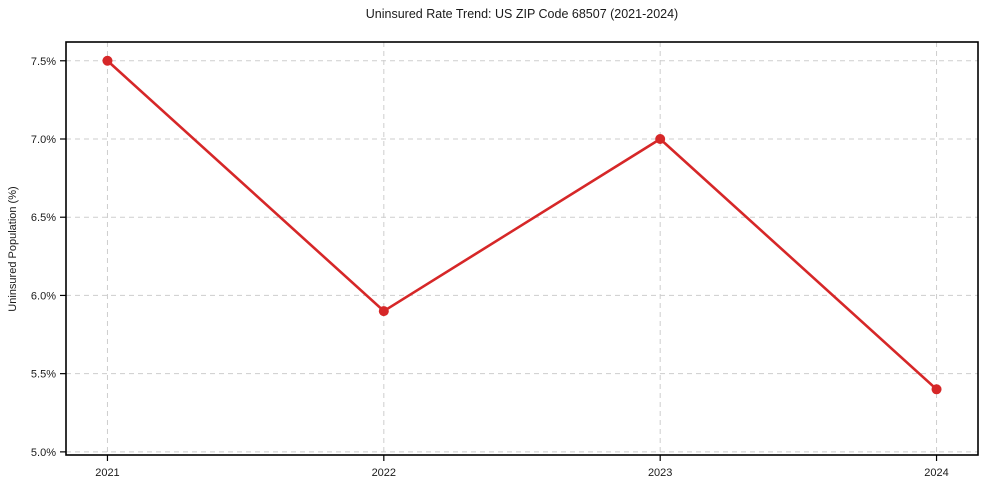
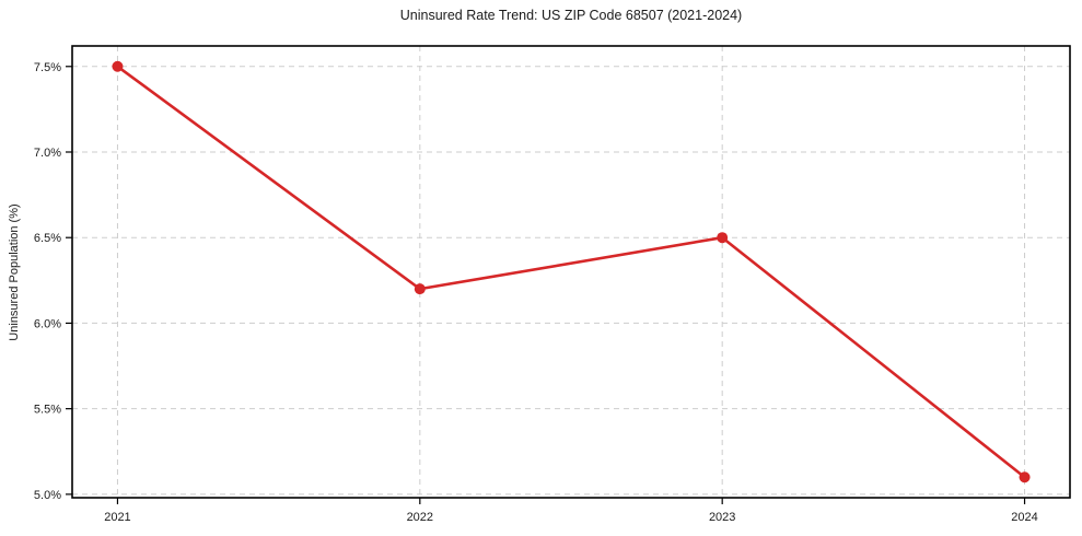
2022: 5.9% -> 6.2%
2023: 7.0% -> 6.5%
2024: 5.4% -> 5.1%
